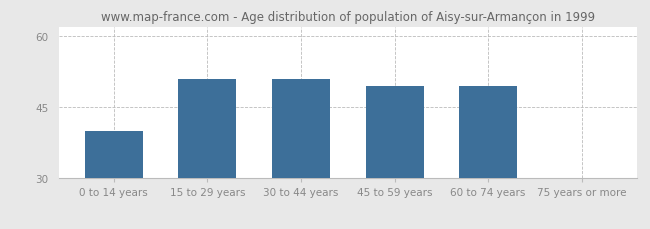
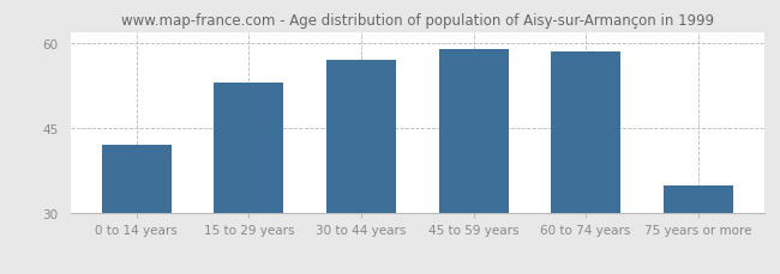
0 to 14 years: 40.0 -> 42.0
15 to 29 years: 51.0 -> 53.0
30 to 44 years: 51.0 -> 57.0
45 to 59 years: 49.5 -> 59.0
60 to 74 years: 49.5 -> 58.5
75 years or more: 30.1 -> 35.0
